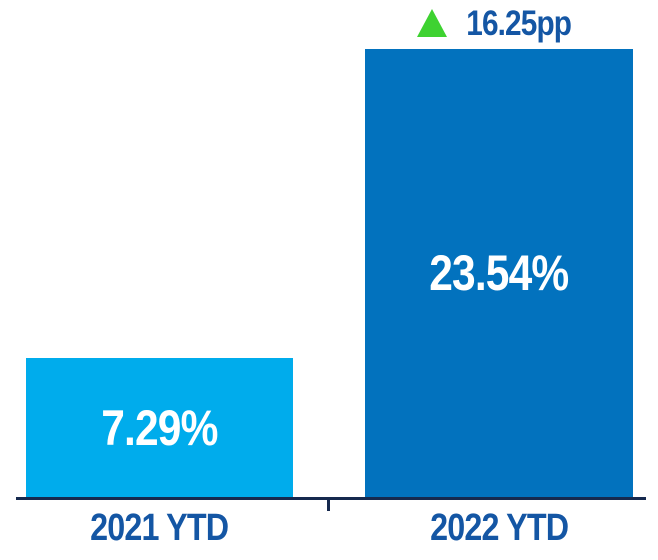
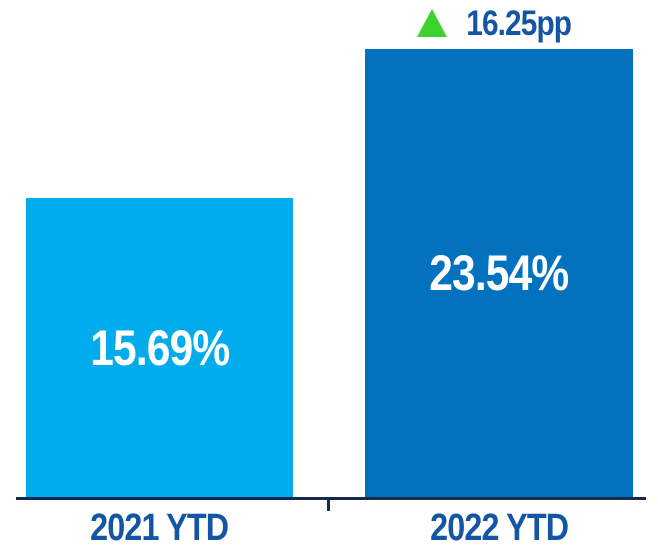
2021 YTD: 7.29% -> 15.69%
